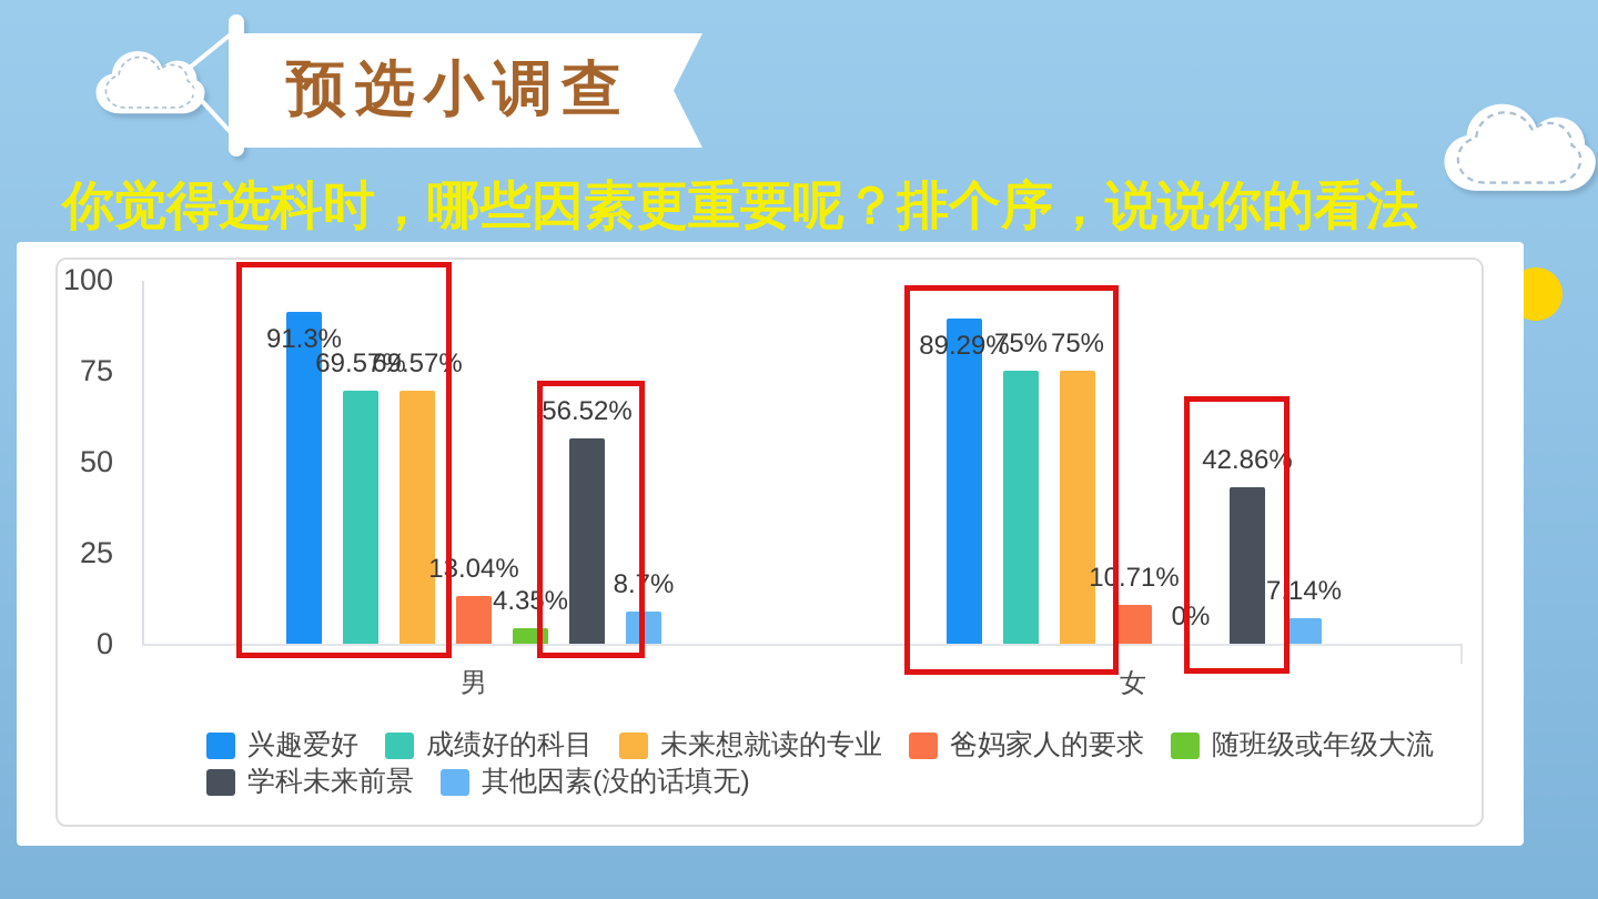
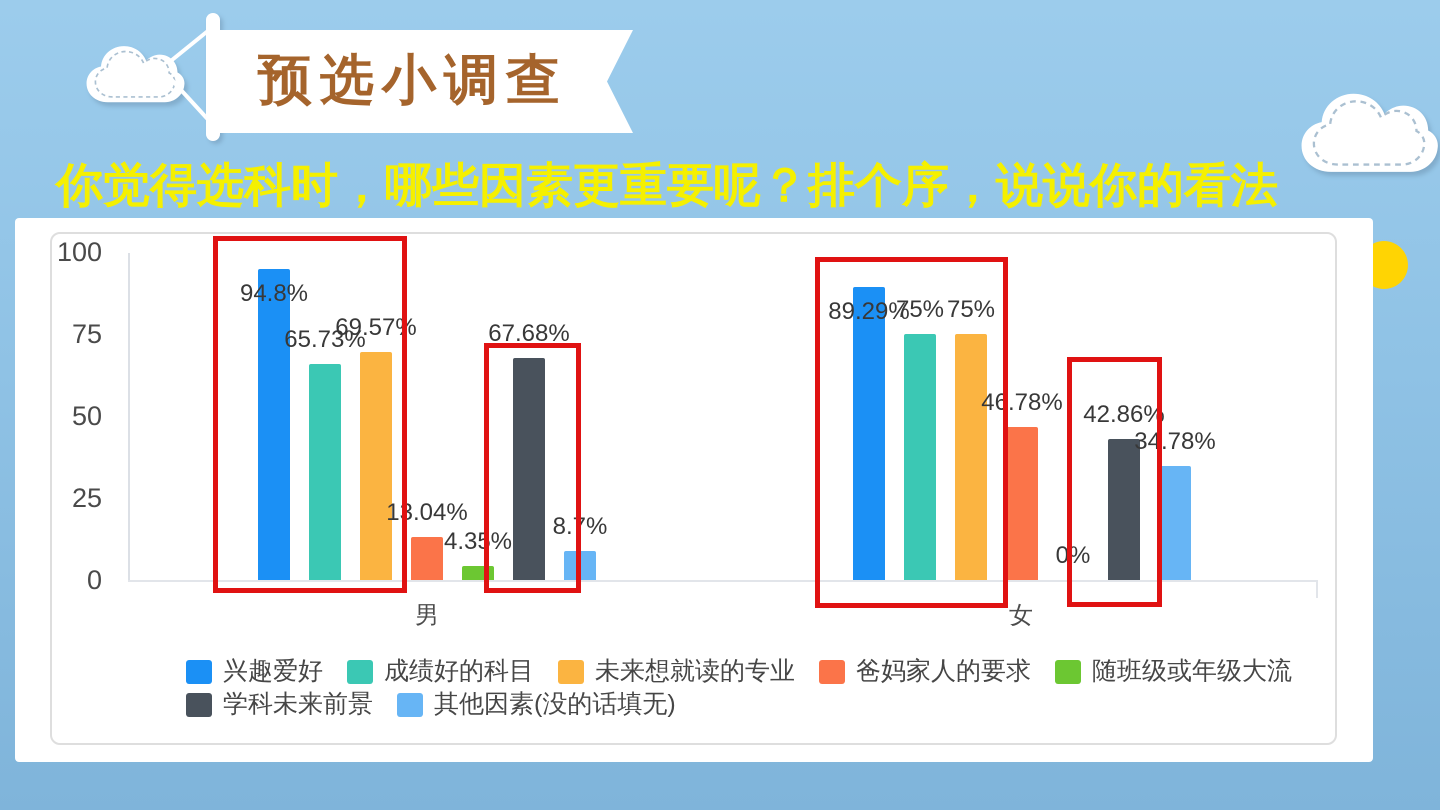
兴趣爱好/男: 91.3% -> 94.8%
成绩好的科目/男: 69.57% -> 65.73%
学科未来前景/男: 56.52% -> 67.68%
爸妈家人的要求/女: 10.71% -> 46.78%
其他因素(没的话填无)/女: 7.14% -> 34.78%
